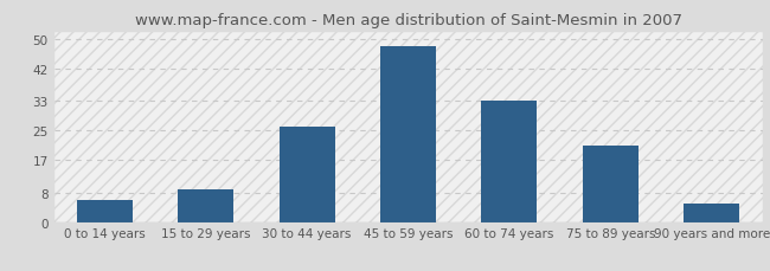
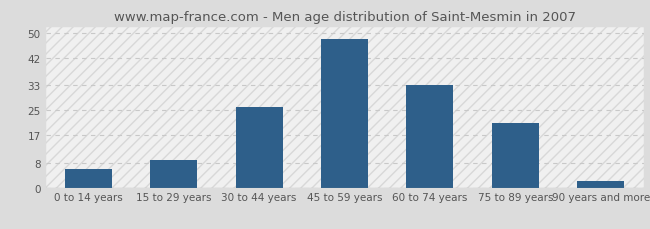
90 years and more: 5 -> 2
